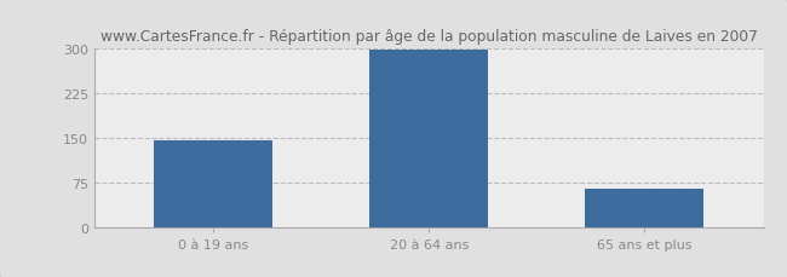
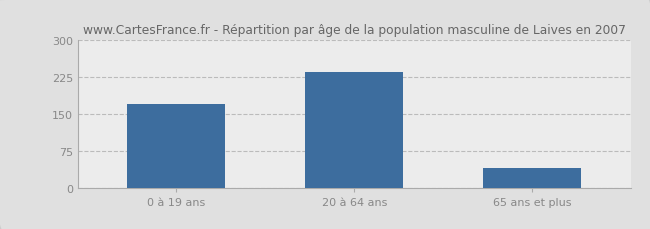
0 à 19 ans: 146 -> 170
20 à 64 ans: 299 -> 235
65 ans et plus: 65 -> 40
